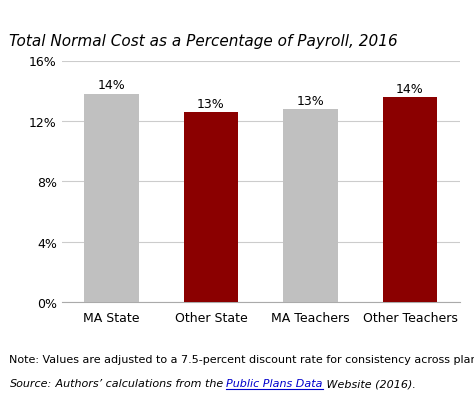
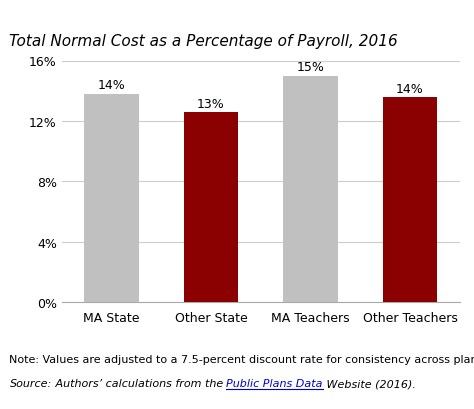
MA Teachers: 13% -> 15%
